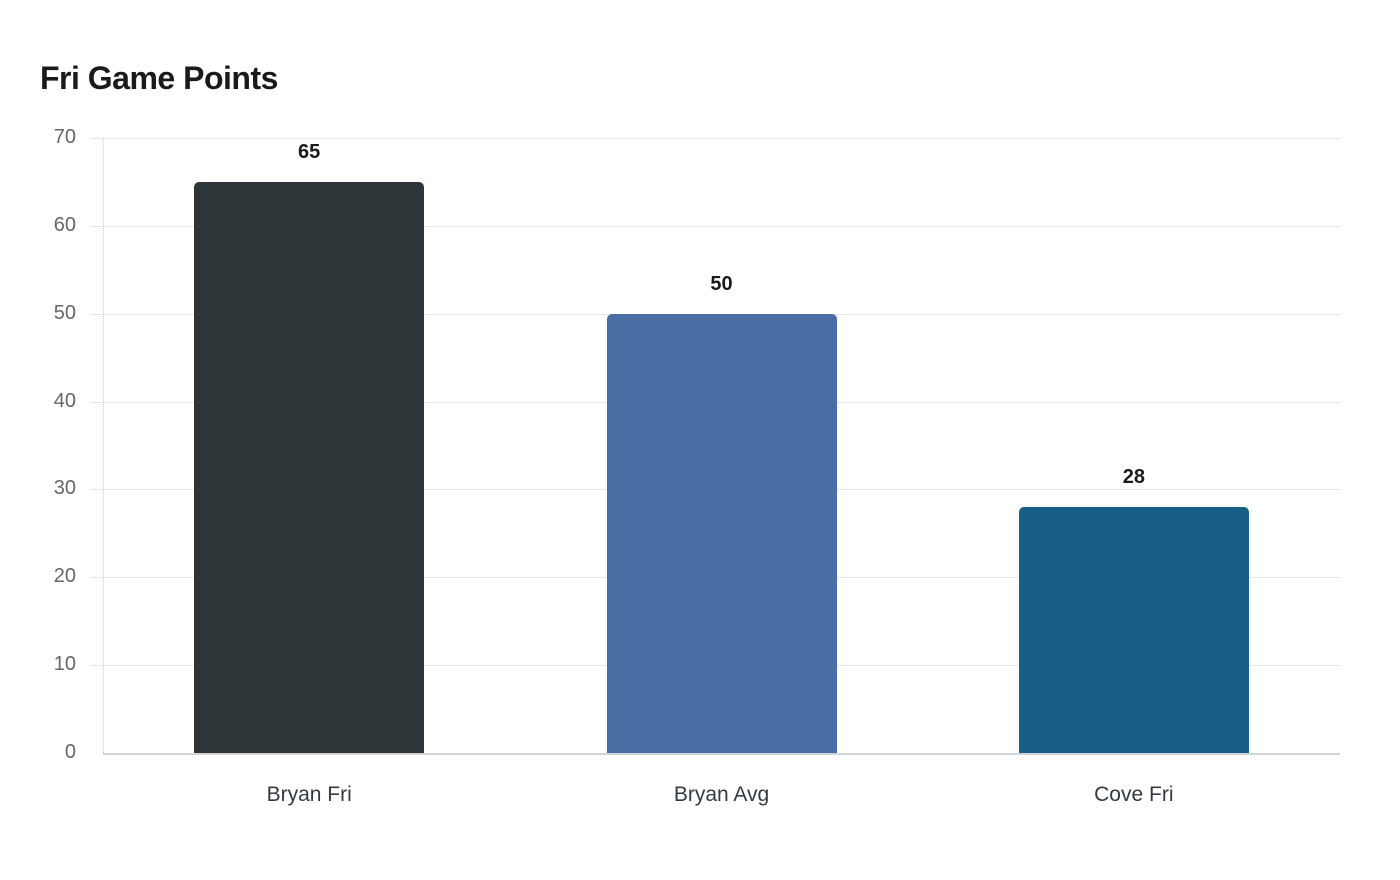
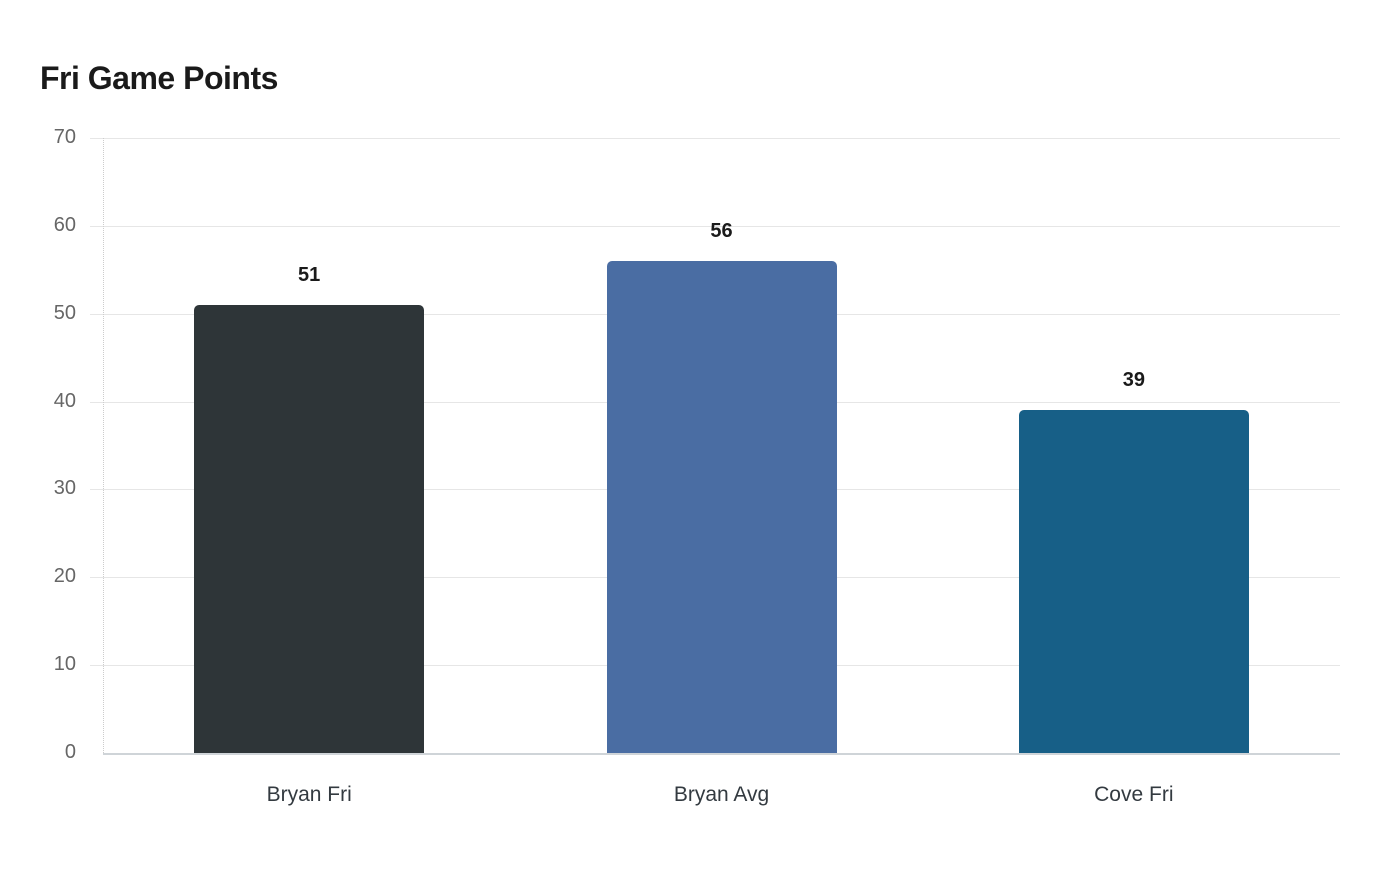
Bryan Fri: 65 -> 51
Bryan Avg: 50 -> 56
Cove Fri: 28 -> 39
